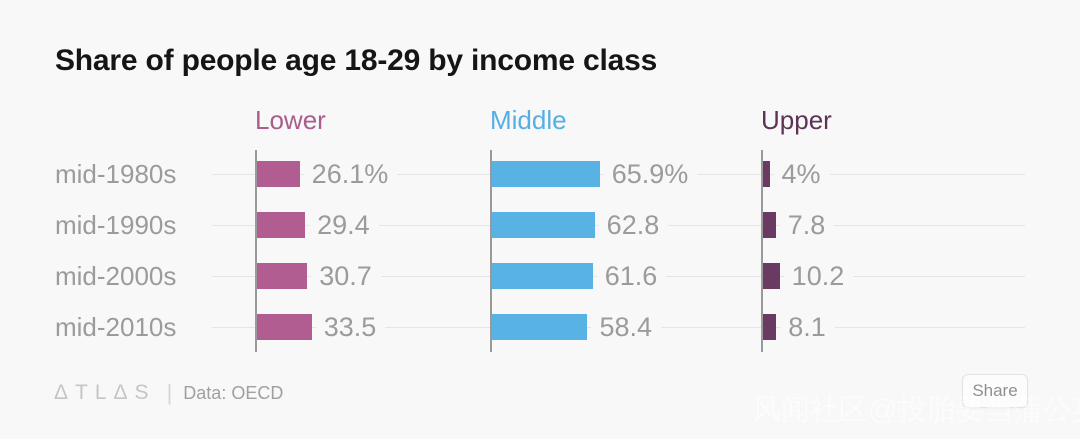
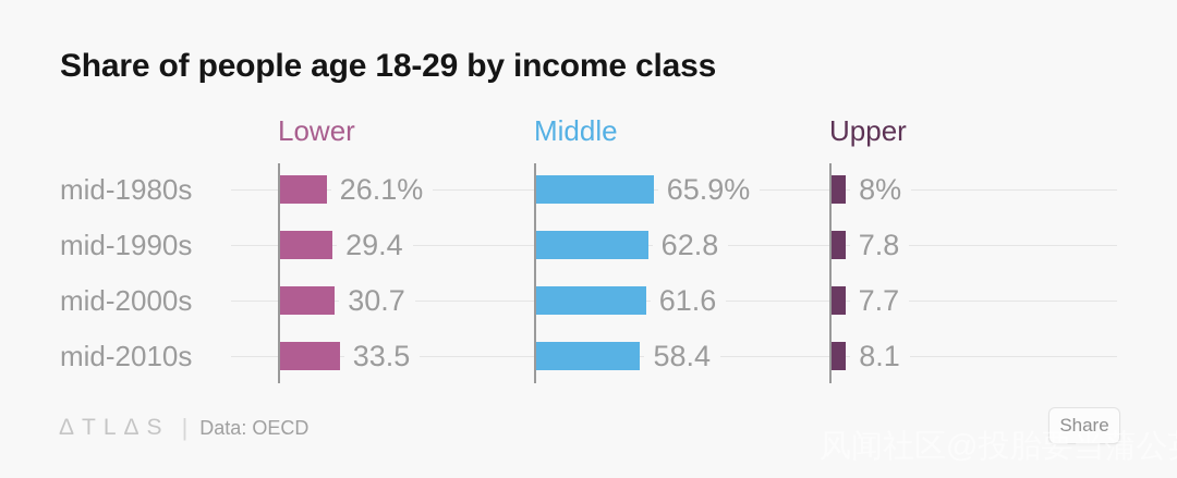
Upper/mid-1980s: 4% -> 8%
Upper/mid-2000s: 10.2 -> 7.7
